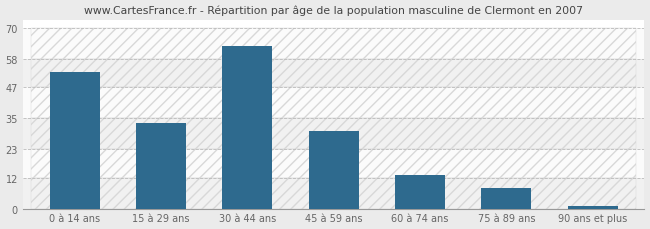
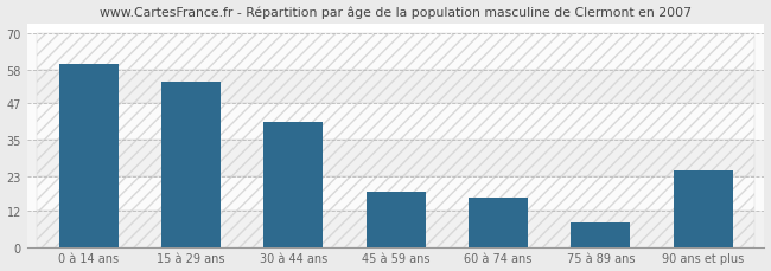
0 à 14 ans: 53 -> 60
15 à 29 ans: 33 -> 54
30 à 44 ans: 63 -> 41
45 à 59 ans: 30 -> 18
60 à 74 ans: 13 -> 16
90 ans et plus: 1 -> 25
